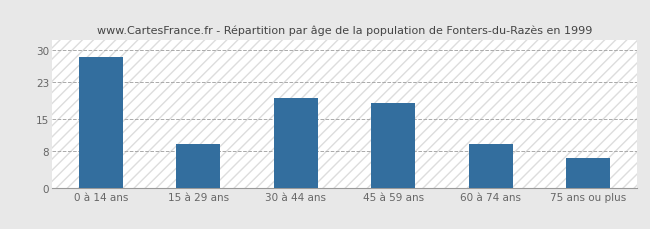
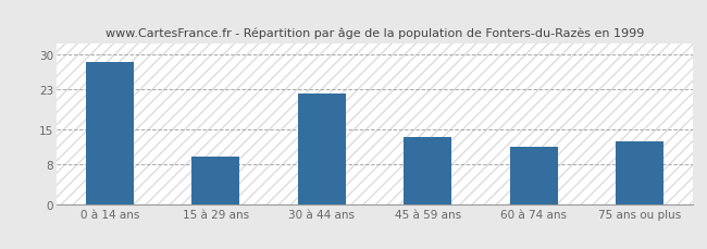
30 à 44 ans: 19.5 -> 22.0
45 à 59 ans: 18.5 -> 13.5
60 à 74 ans: 9.5 -> 11.5
75 ans ou plus: 6.5 -> 12.5
